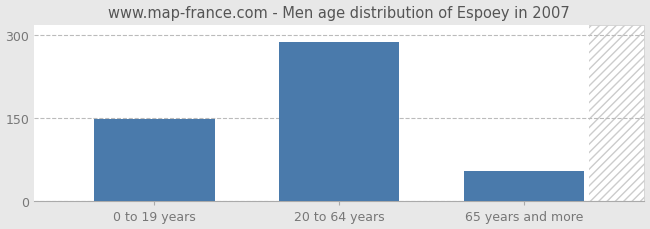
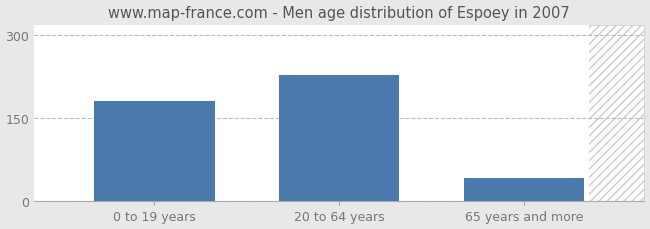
0 to 19 years: 148 -> 180
20 to 64 years: 287 -> 228
65 years and more: 55 -> 42
